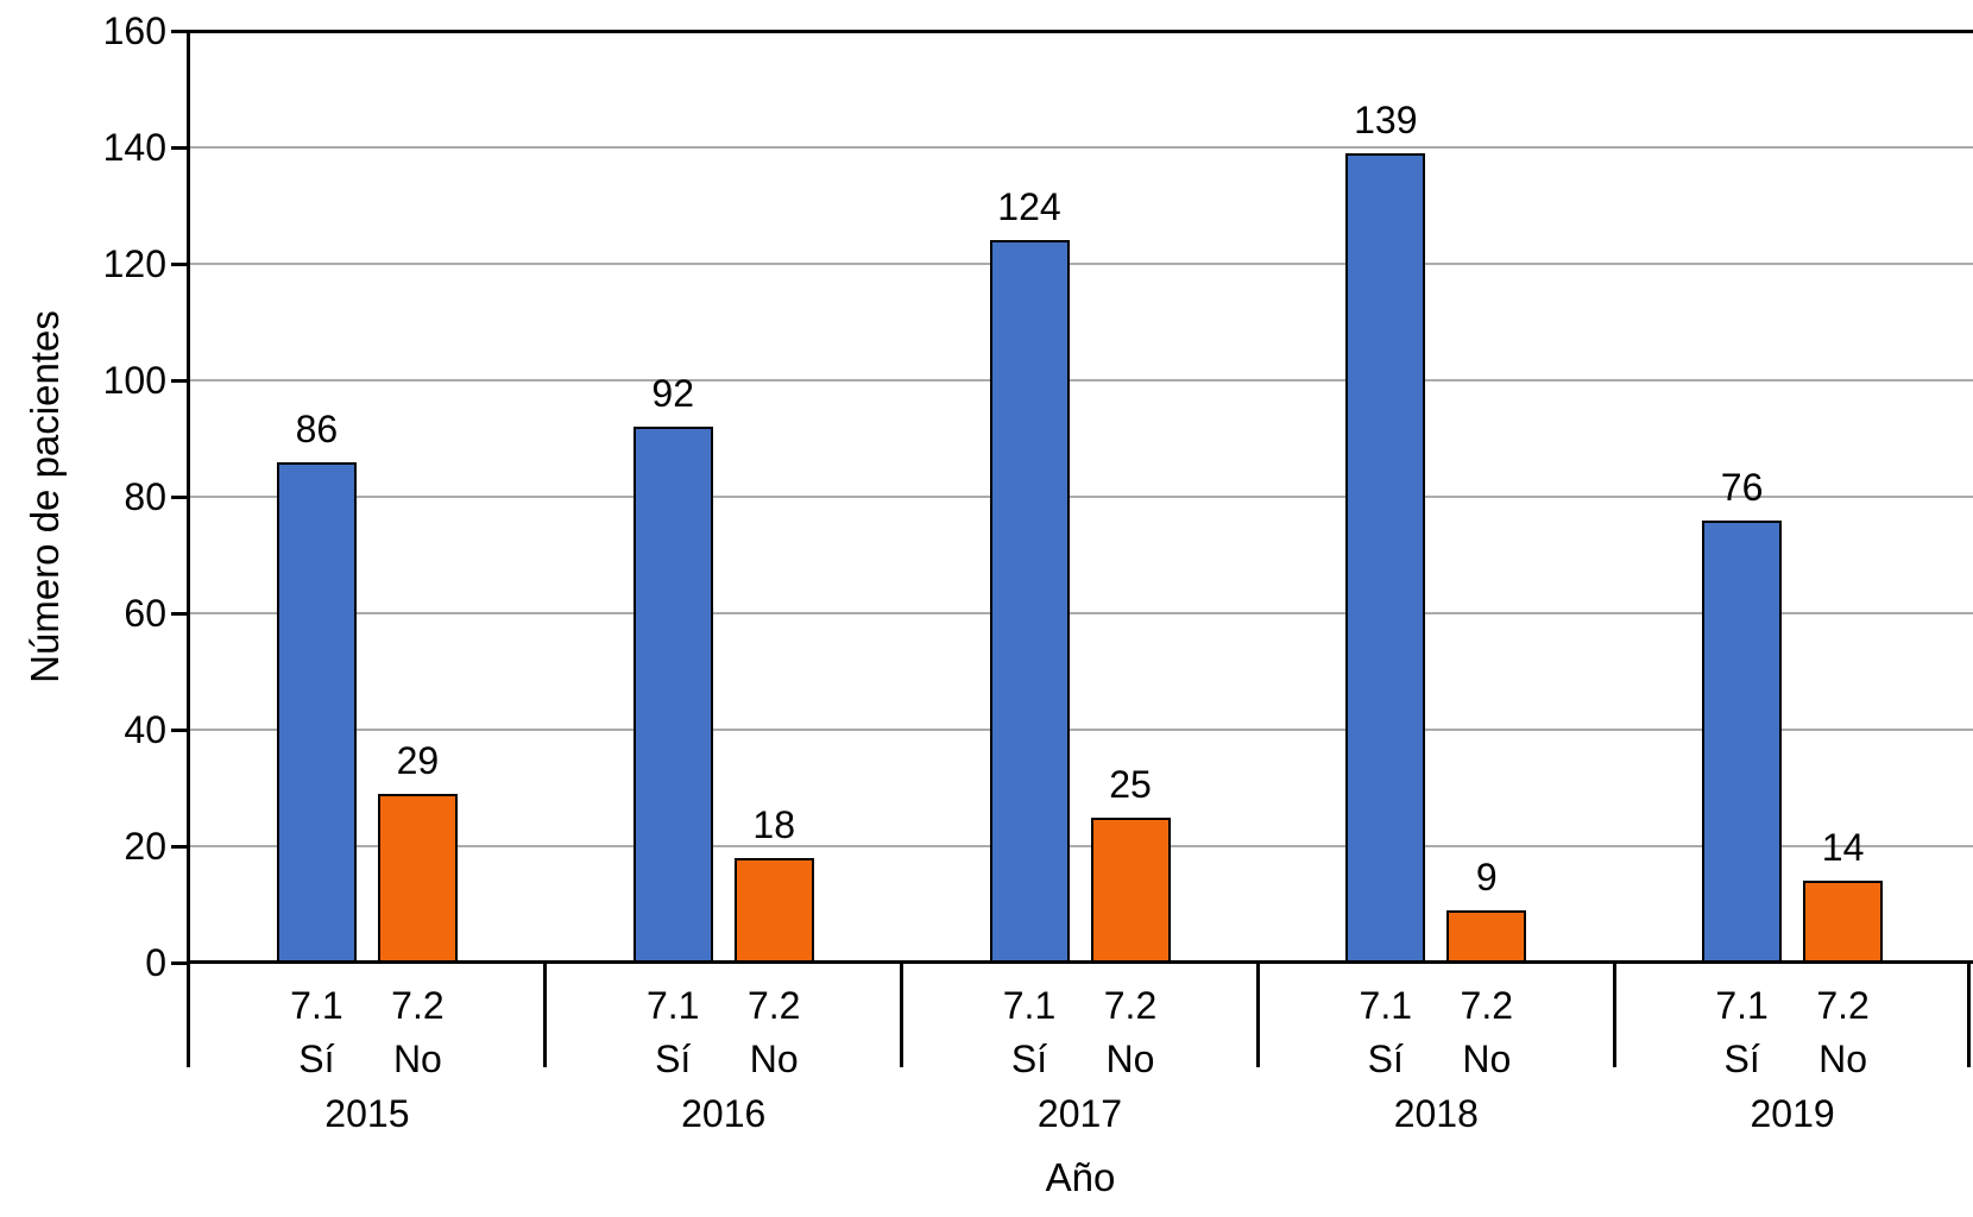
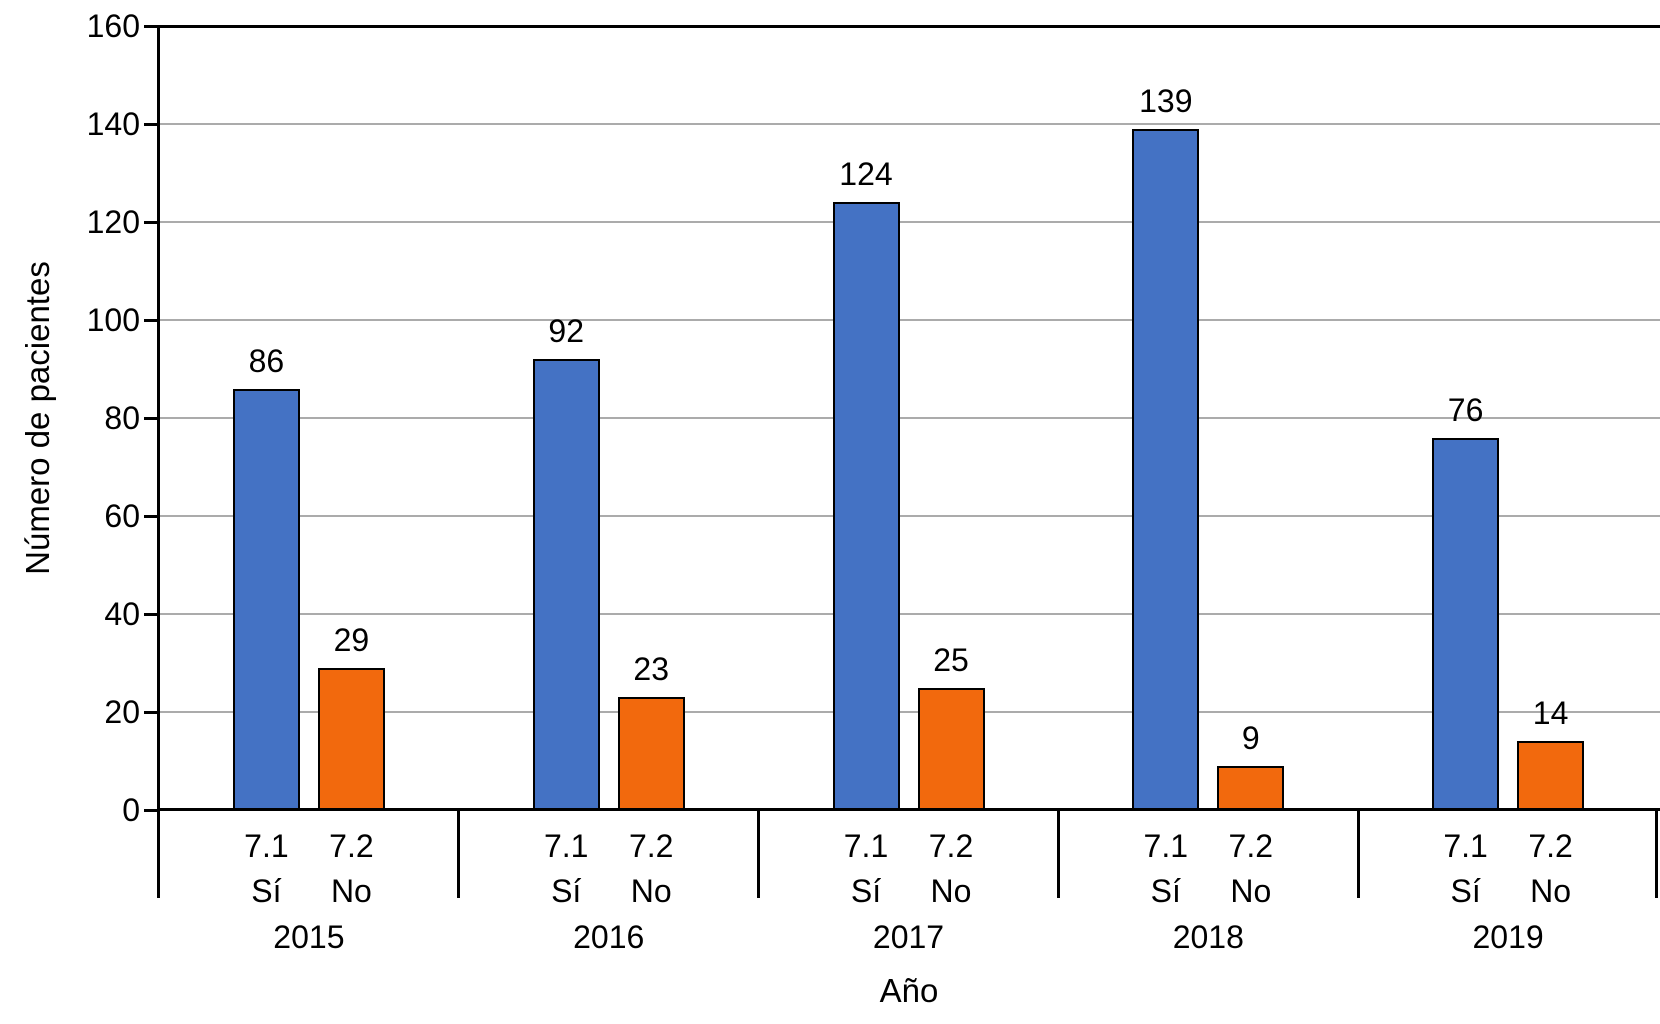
7.2 No/2016: 18 -> 23
